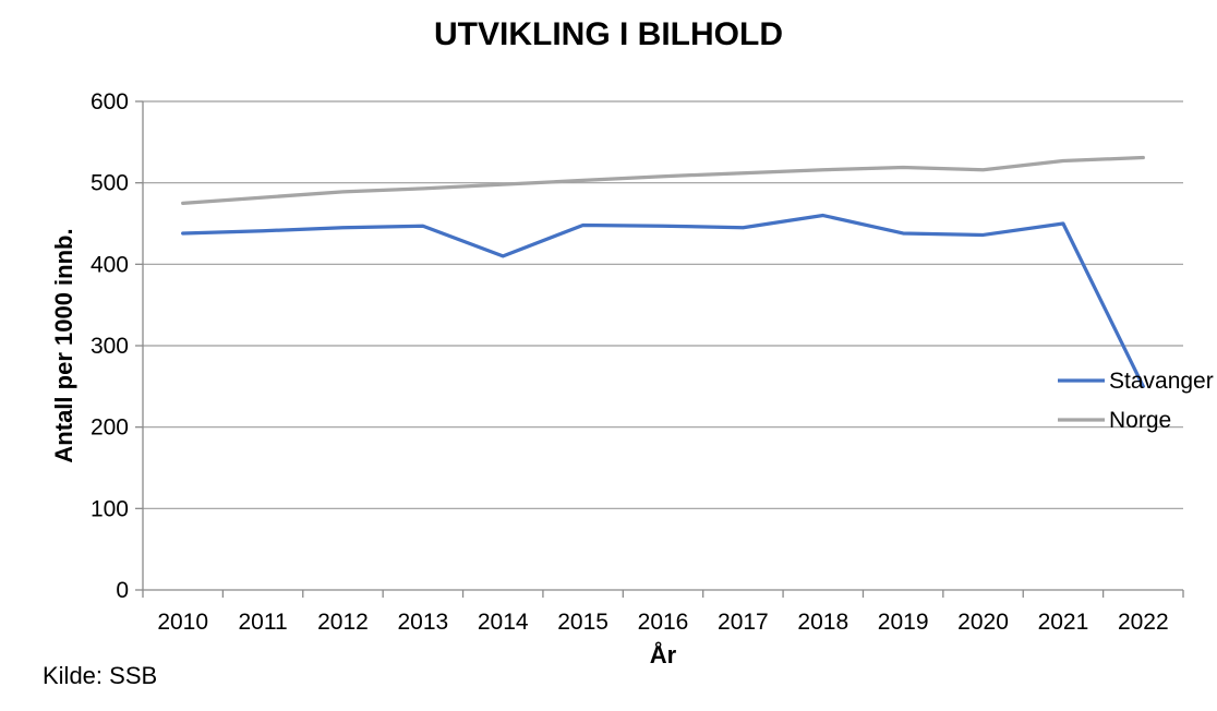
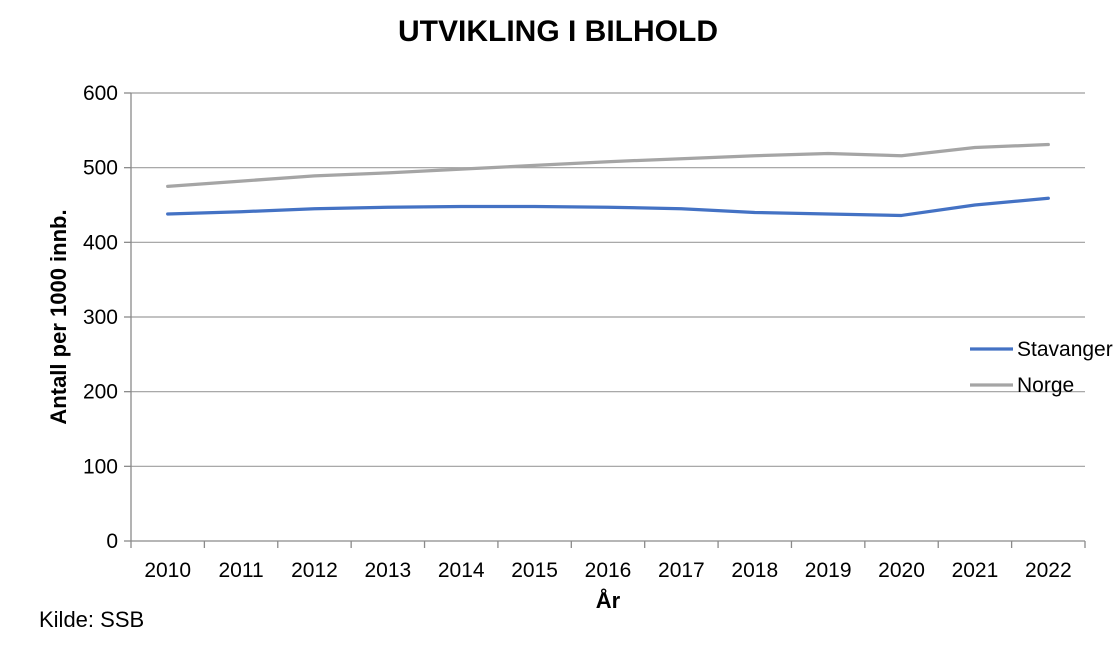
Stavanger/2014: 410 -> 450
Stavanger/2018: 460 -> 440
Stavanger/2022: 250 -> 460
